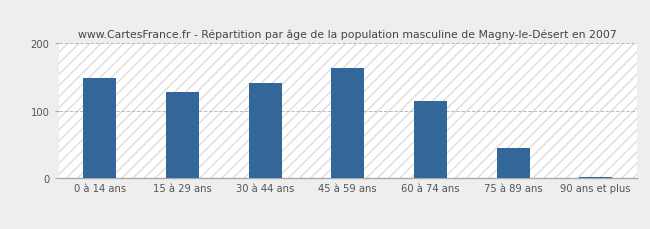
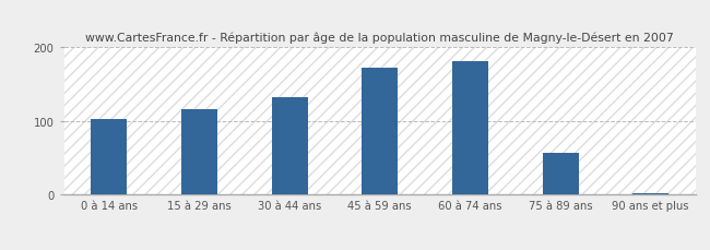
0 à 14 ans: 148 -> 102
15 à 29 ans: 128 -> 116
30 à 44 ans: 140 -> 132
45 à 59 ans: 163 -> 172
60 à 74 ans: 114 -> 180
75 à 89 ans: 45 -> 56
